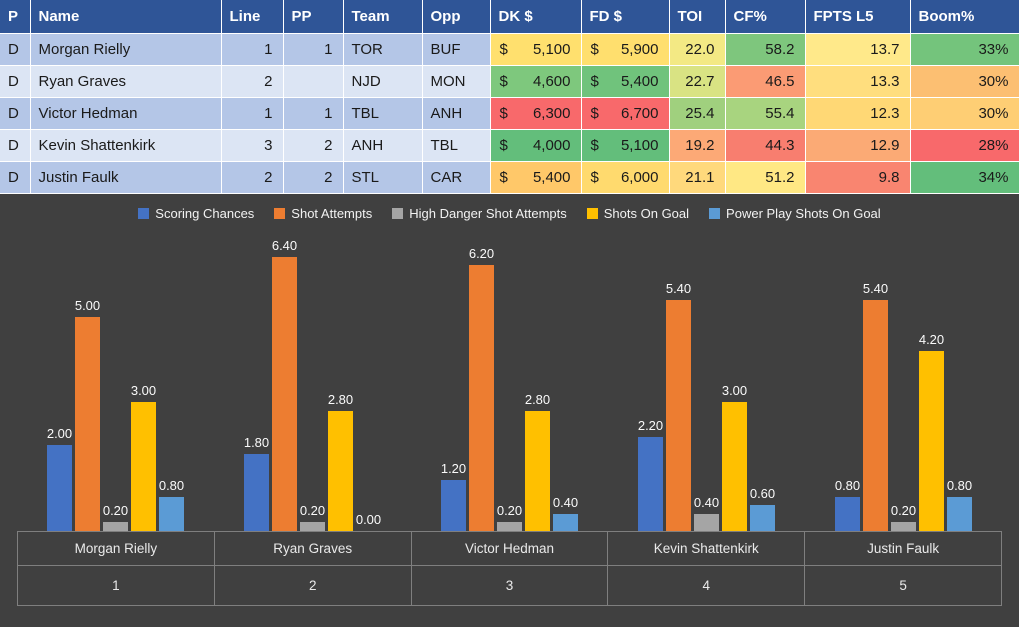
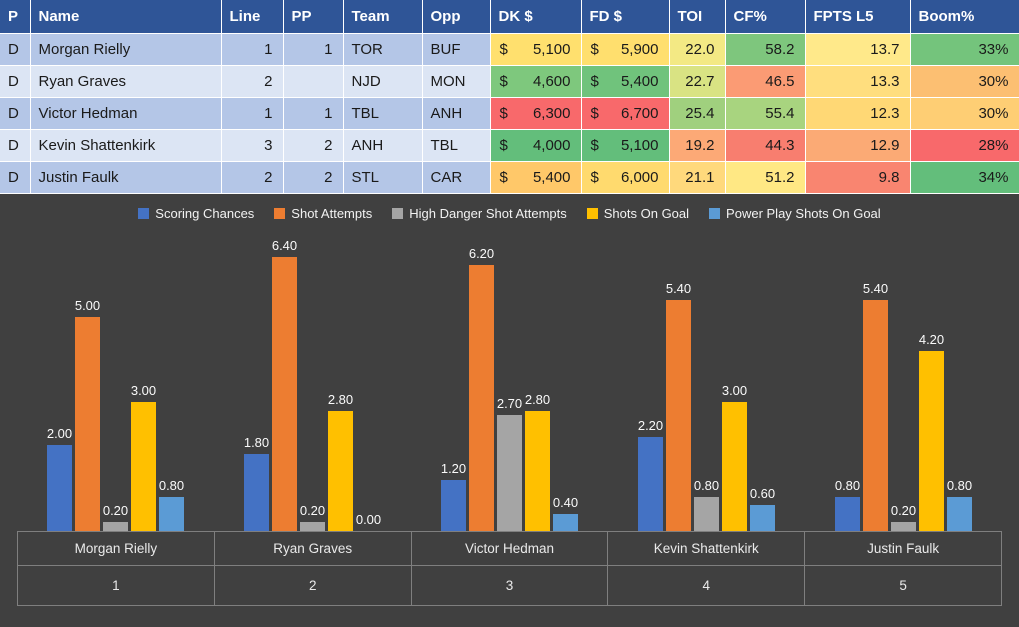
High Danger Shot Attempts/Victor Hedman: 0.20 -> 2.70
High Danger Shot Attempts/Kevin Shattenkirk: 0.40 -> 0.80
